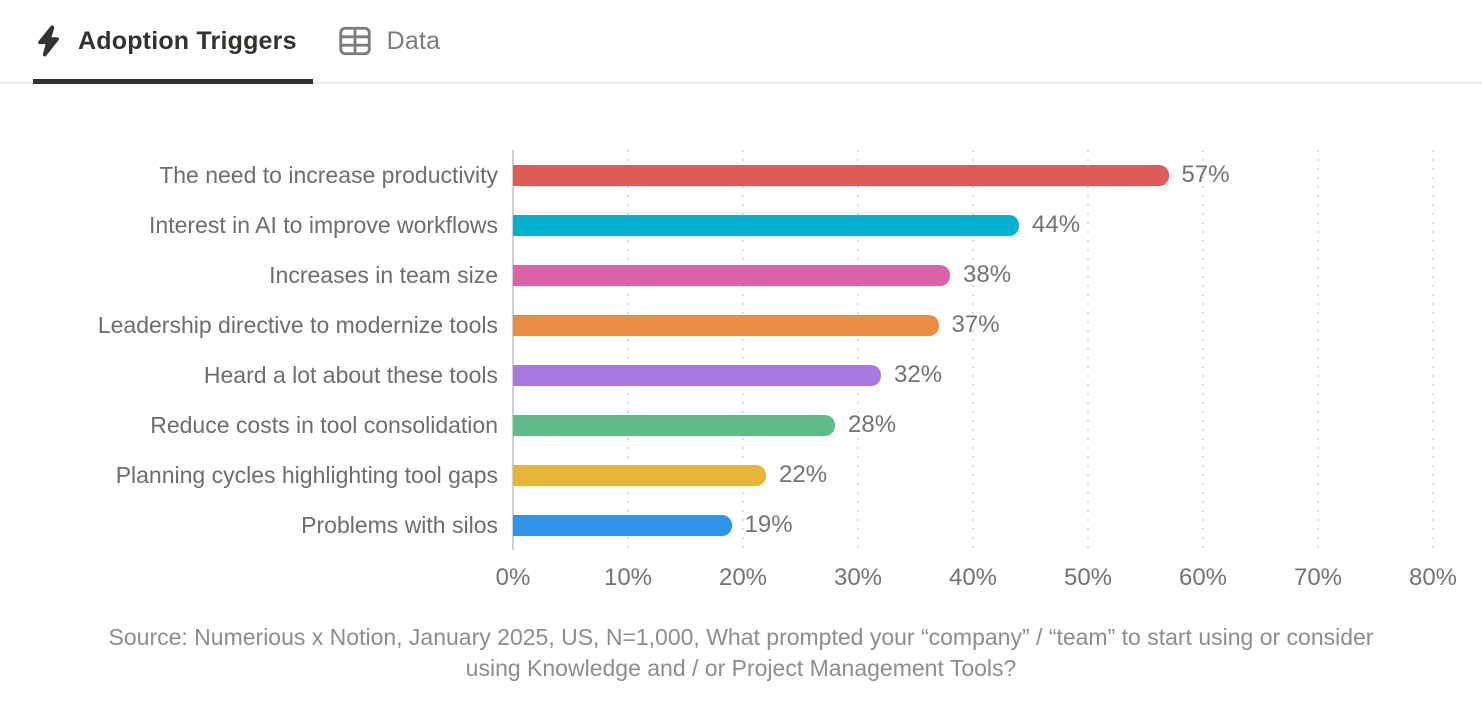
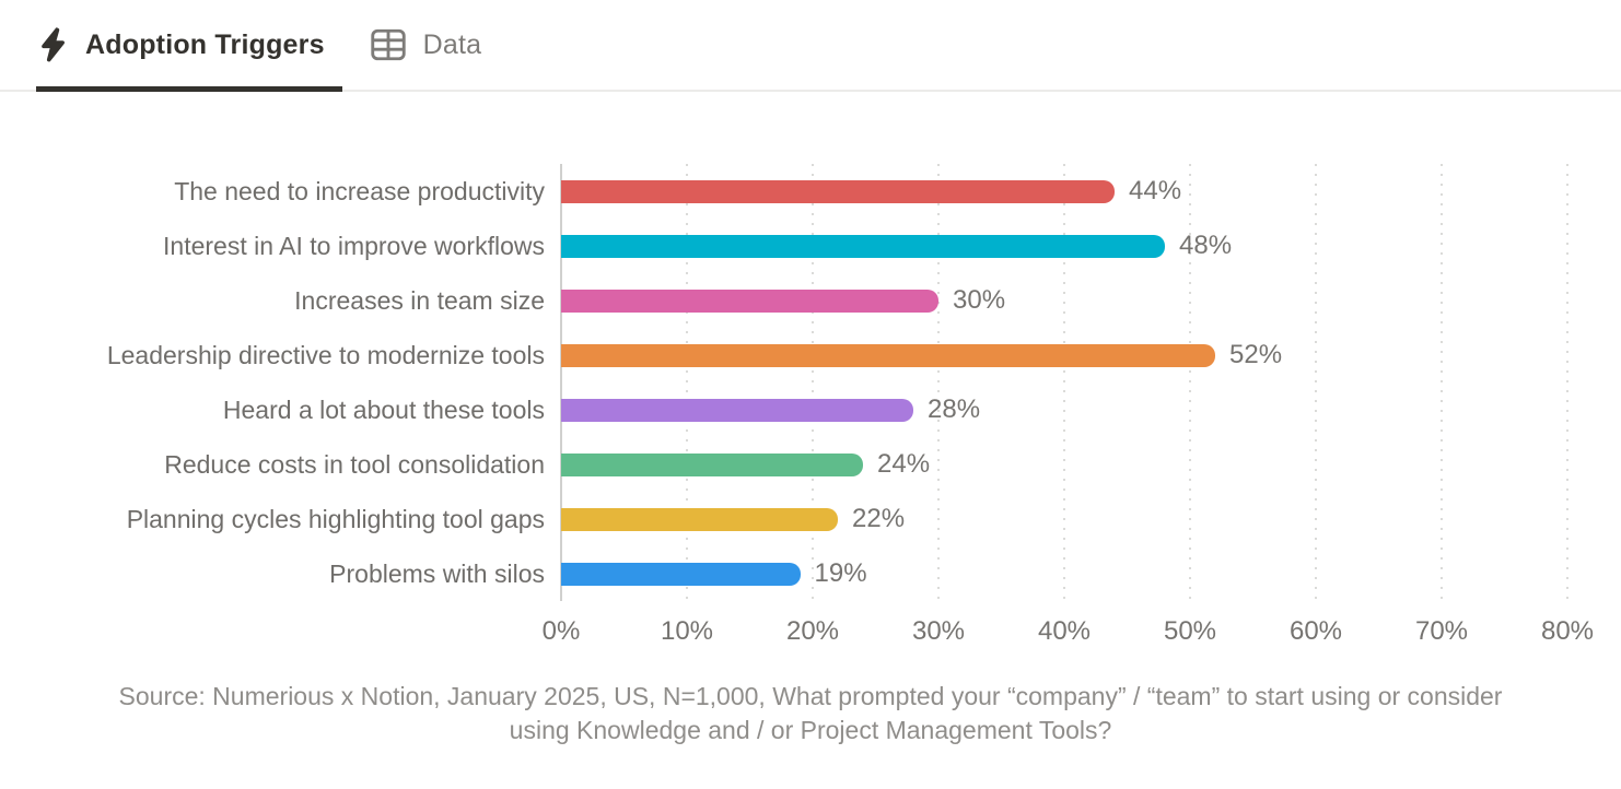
The need to increase productivity: 57% -> 44%
Interest in AI to improve workflows: 44% -> 48%
Increases in team size: 38% -> 30%
Leadership directive to modernize tools: 37% -> 52%
Heard a lot about these tools: 32% -> 28%
Reduce costs in tool consolidation: 28% -> 24%
